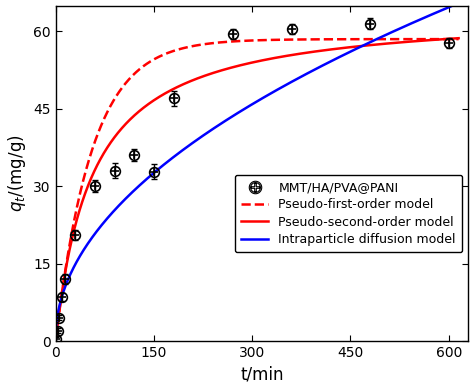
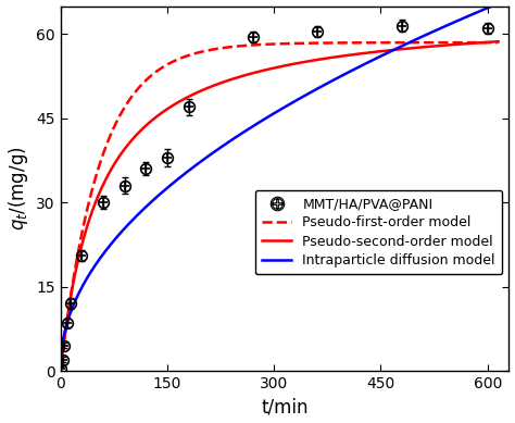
MMT/HA/PVA@PANI/150: 32.8 -> 38.0
MMT/HA/PVA@PANI/600: 57.8 -> 61.0
